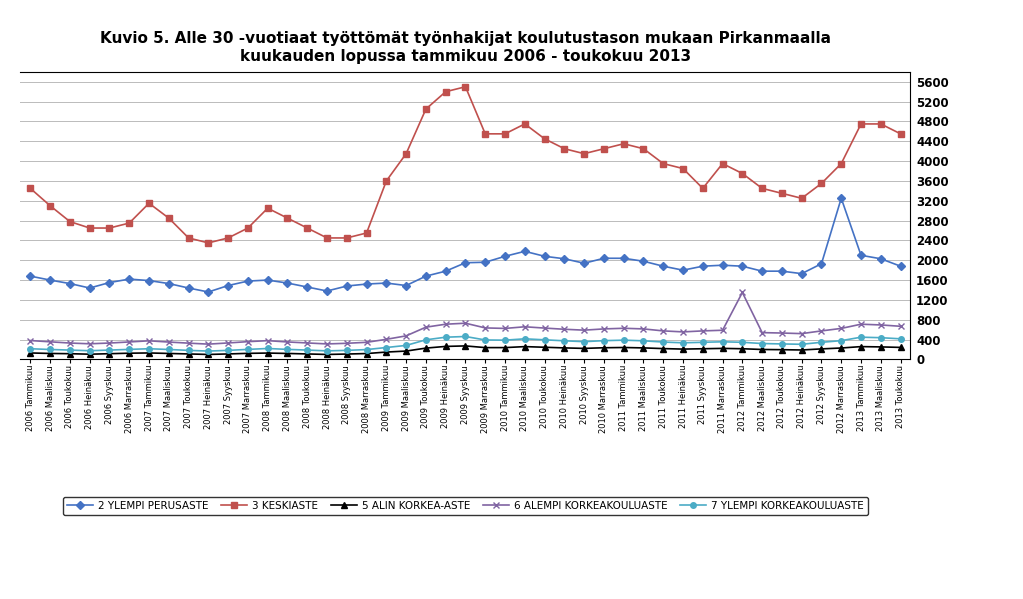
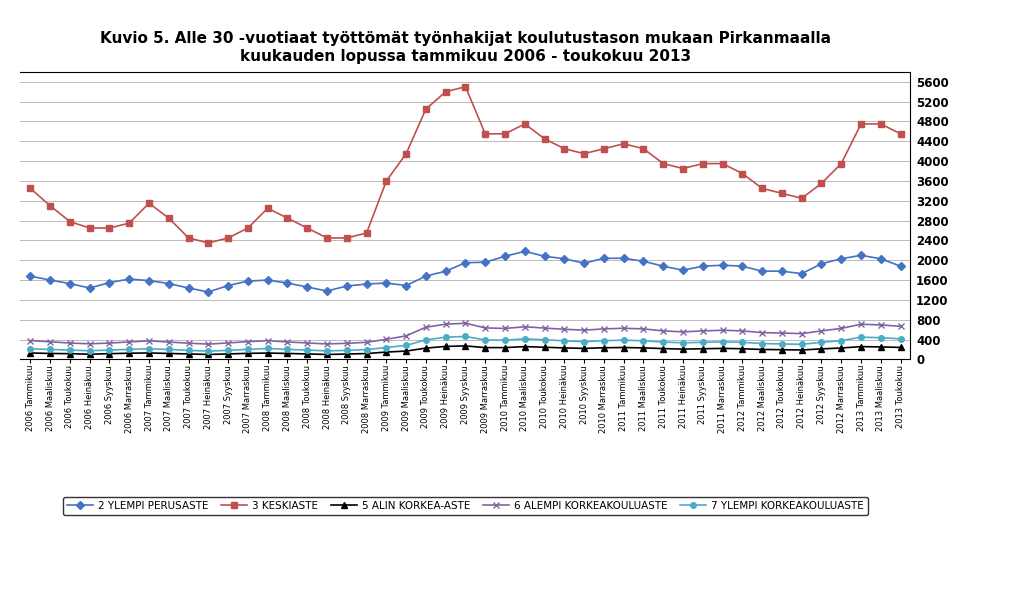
3 KESKIASTE/2011 Syyskuu: 3450 -> 3950
6 ALEMPI KORKEAKOULUASTE/2012 Tammikuu: 1350 -> 580
2 YLEMPI PERUSASTE/2012 Marraskuu: 3250 -> 2030
